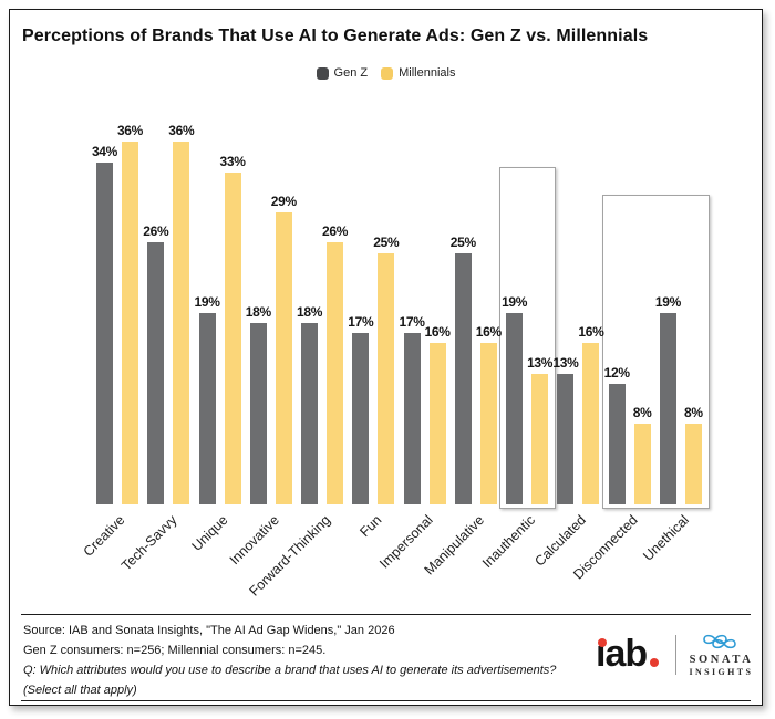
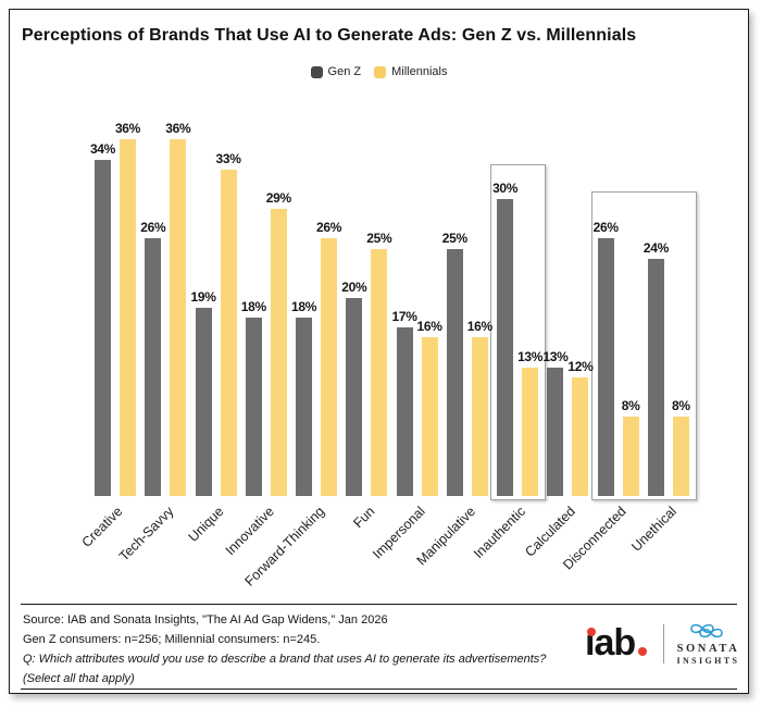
Gen Z/Fun: 17% -> 20%
Gen Z/Inauthentic: 19% -> 30%
Millennials/Calculated: 16% -> 12%
Gen Z/Disconnected: 12% -> 26%
Gen Z/Unethical: 19% -> 24%
